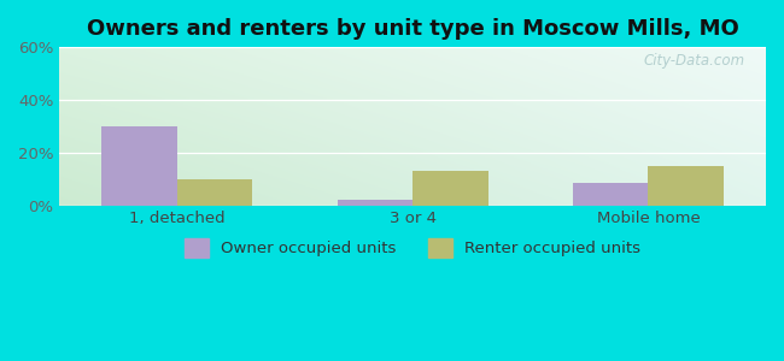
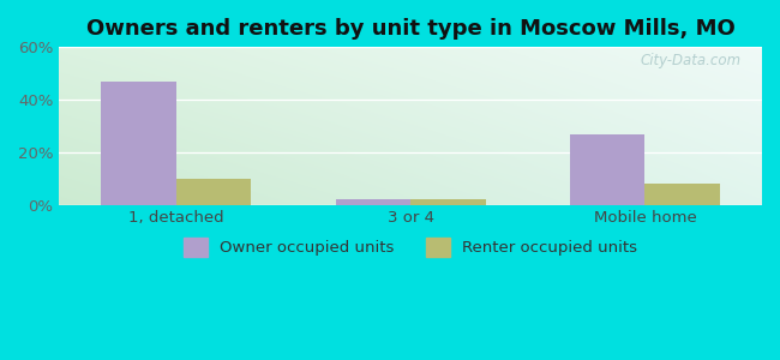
Owner occupied units/1, detached: 30.0% -> 46.5%
Renter occupied units/3 or 4: 13% -> 2%
Owner occupied units/Mobile home: 8.5% -> 26.5%
Renter occupied units/Mobile home: 15% -> 8%
